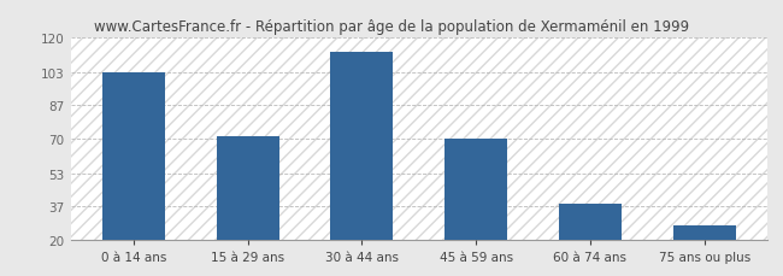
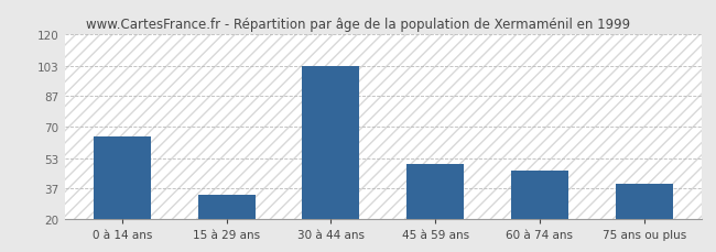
0 à 14 ans: 103 -> 65
15 à 29 ans: 71 -> 33
30 à 44 ans: 113 -> 103
45 à 59 ans: 70 -> 50
60 à 74 ans: 38 -> 46
75 ans ou plus: 27 -> 39
